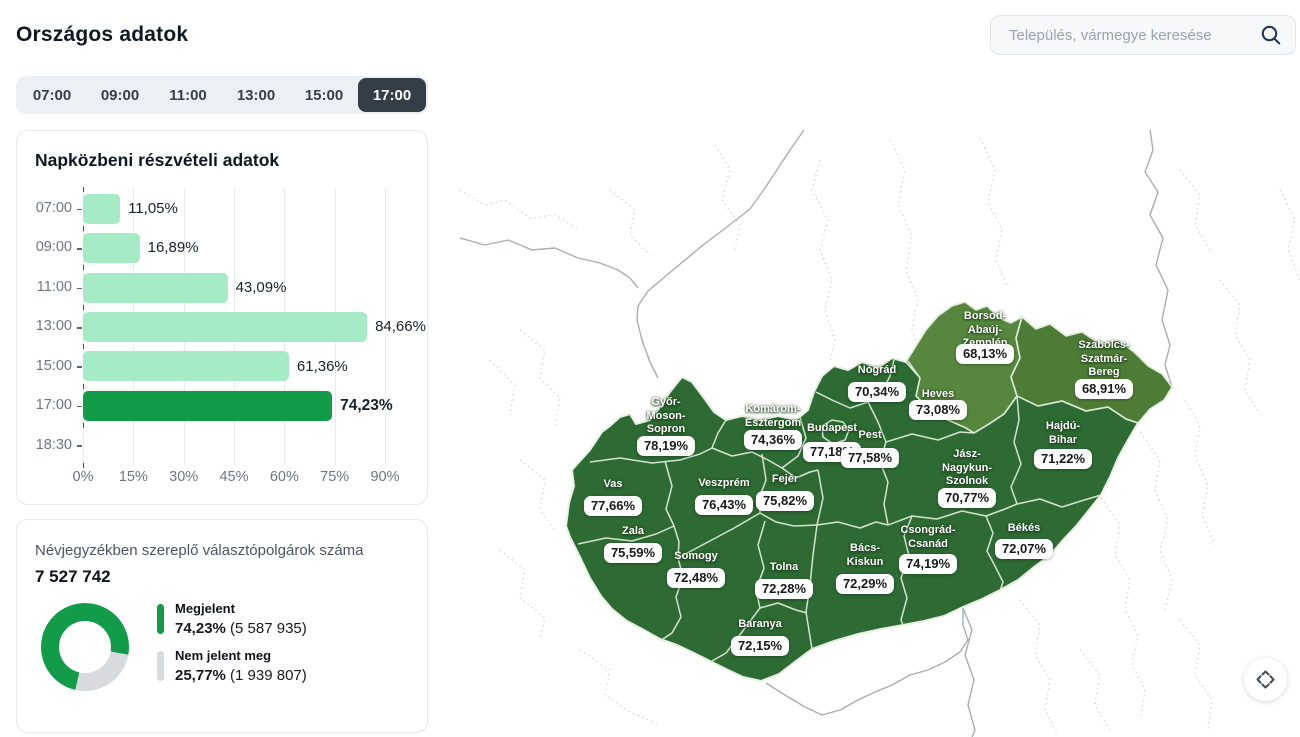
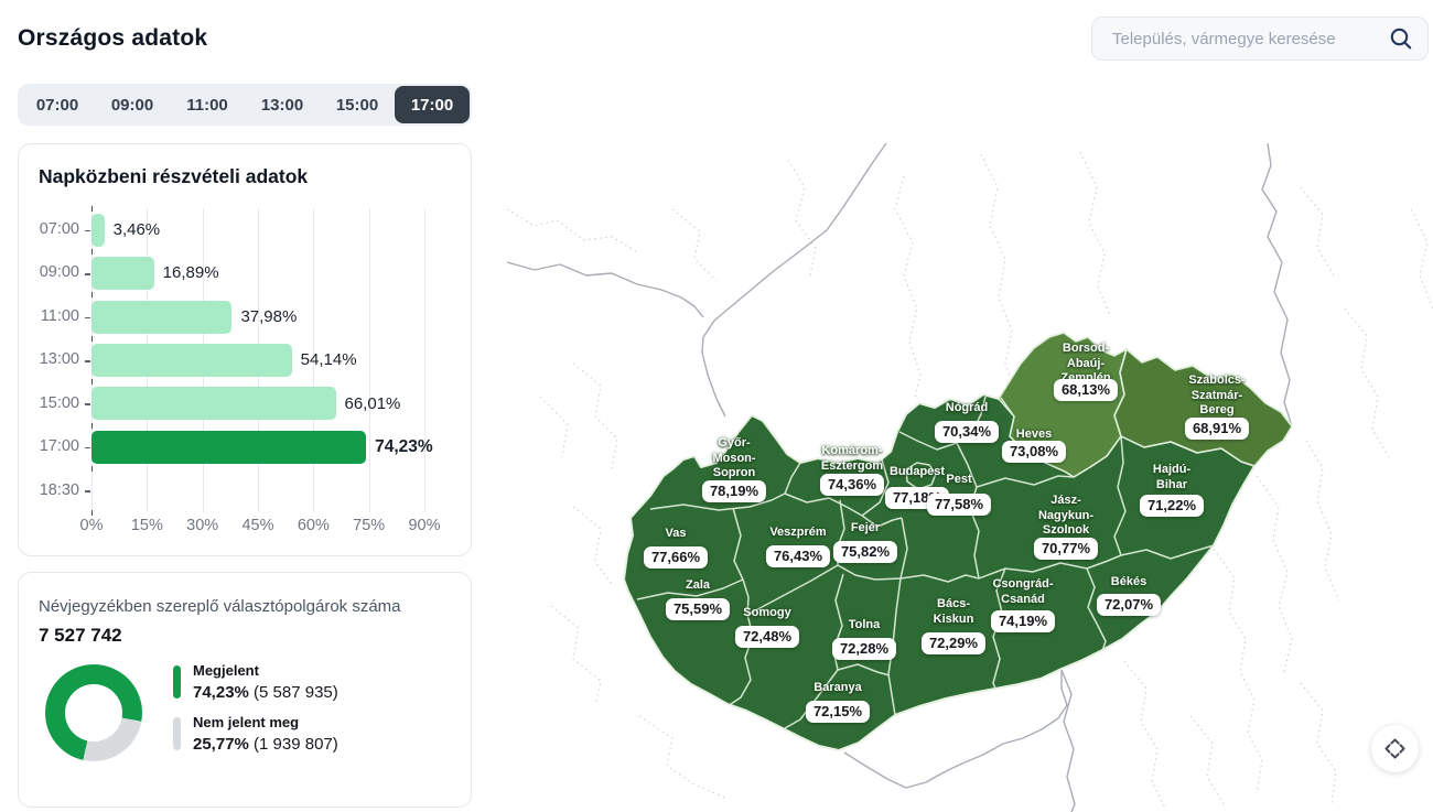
Napközbeni részvételi adatok/07:00: 11,05% -> 3,46%
Napközbeni részvételi adatok/11:00: 43,09% -> 37,98%
Napközbeni részvételi adatok/13:00: 84,66% -> 54,14%
Napközbeni részvételi adatok/15:00: 61,36% -> 66,01%
